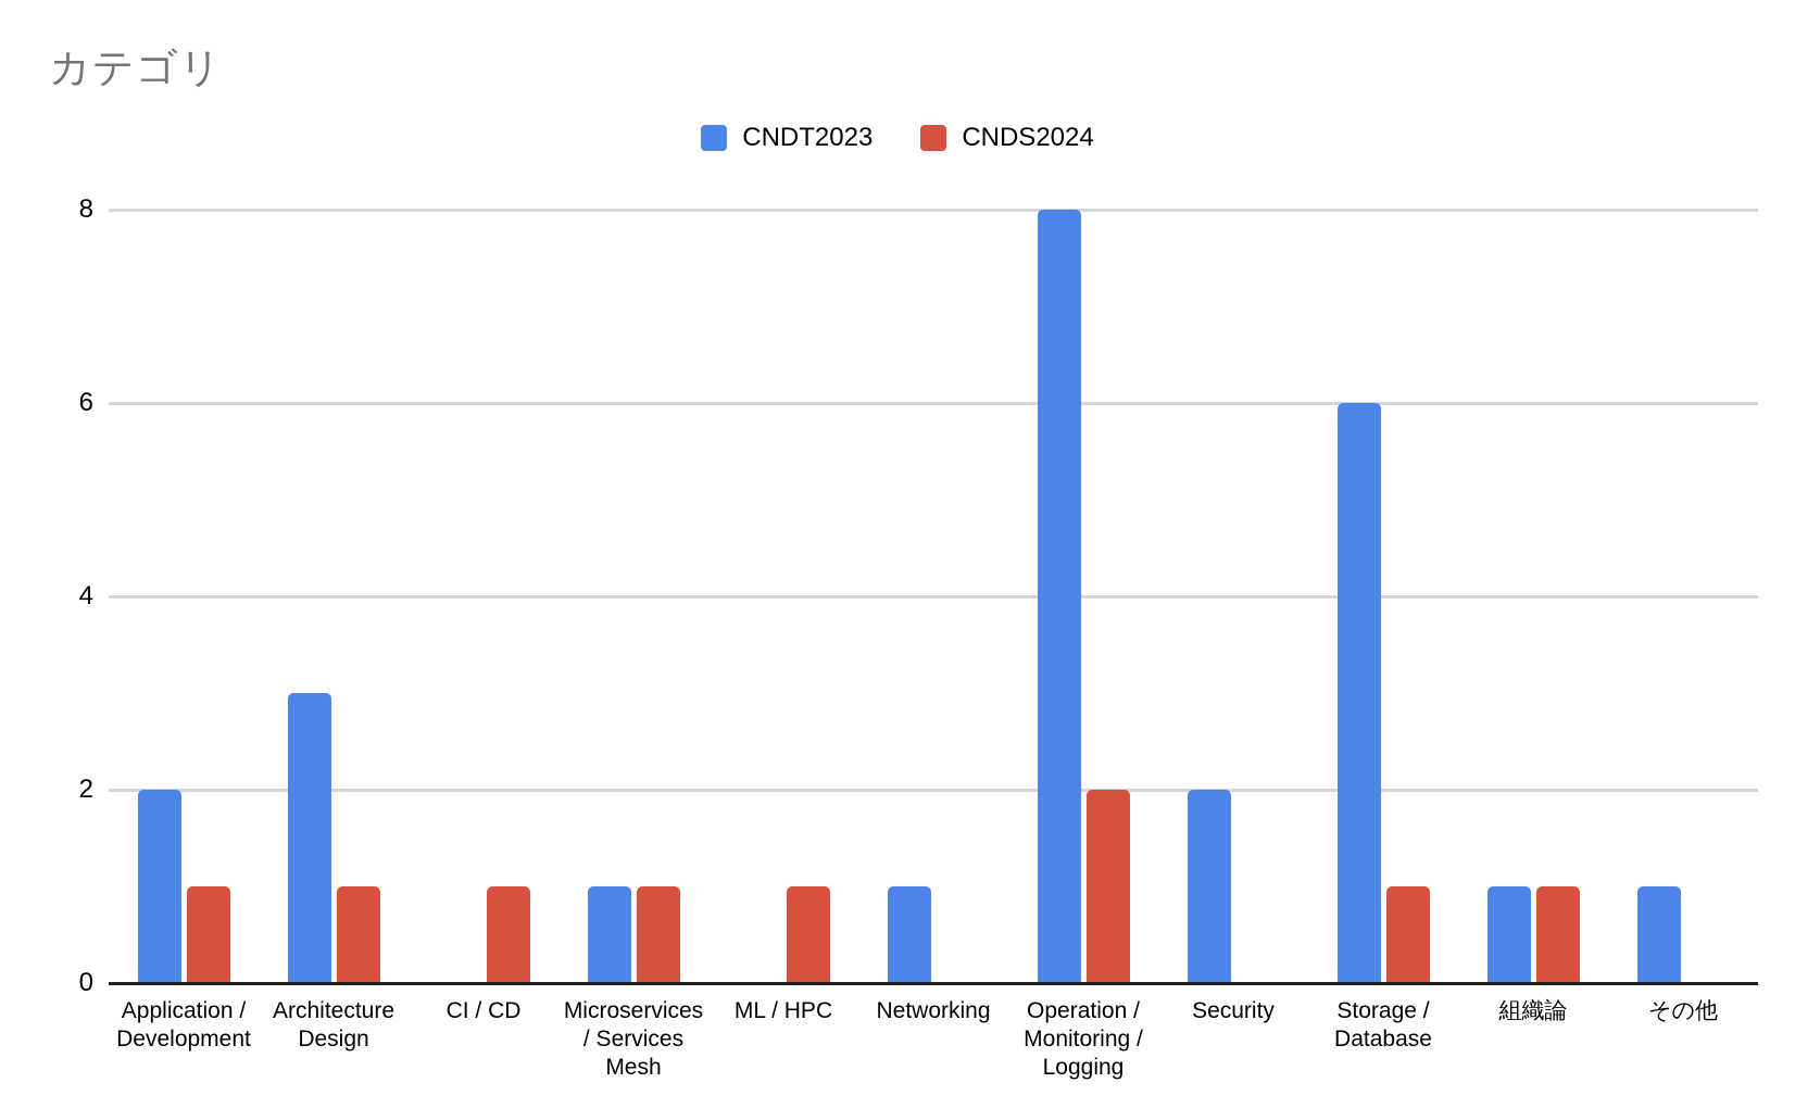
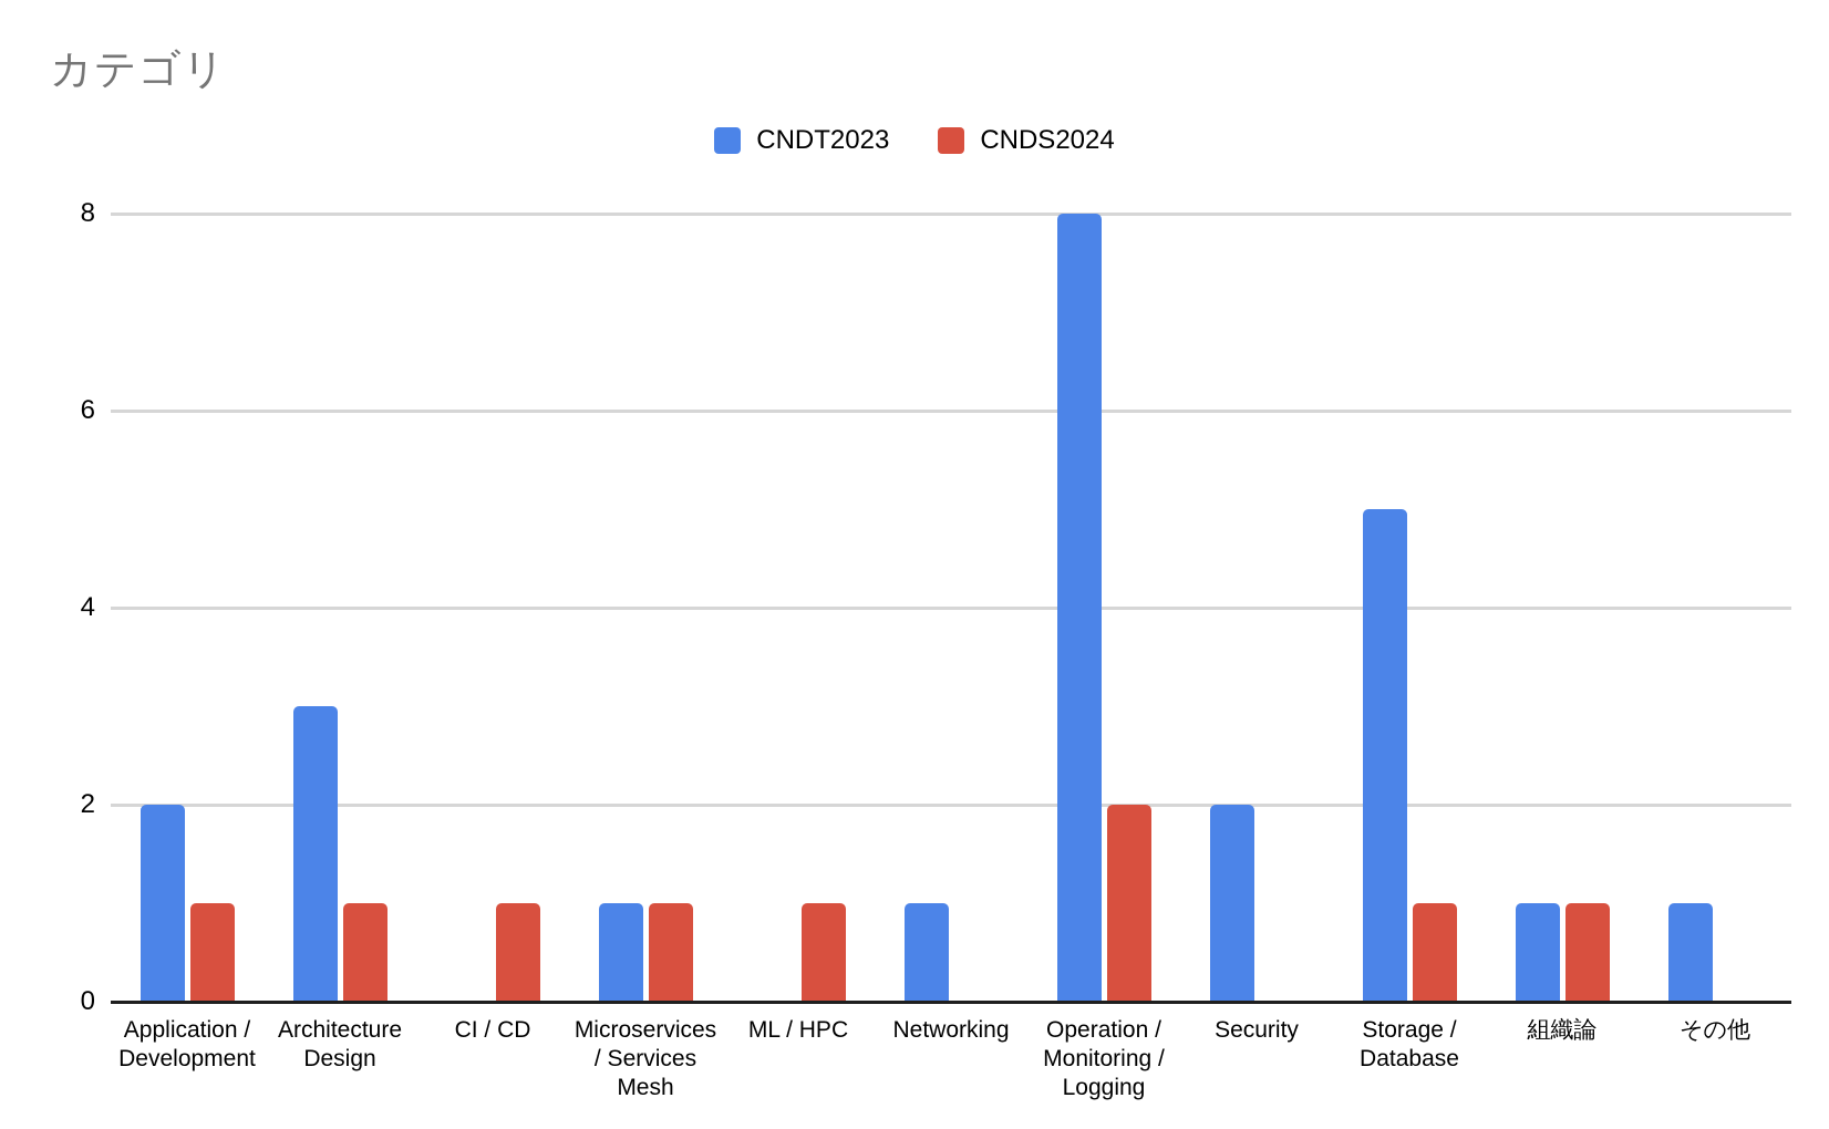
CNDT2023/Storage / Database: 6 -> 5
